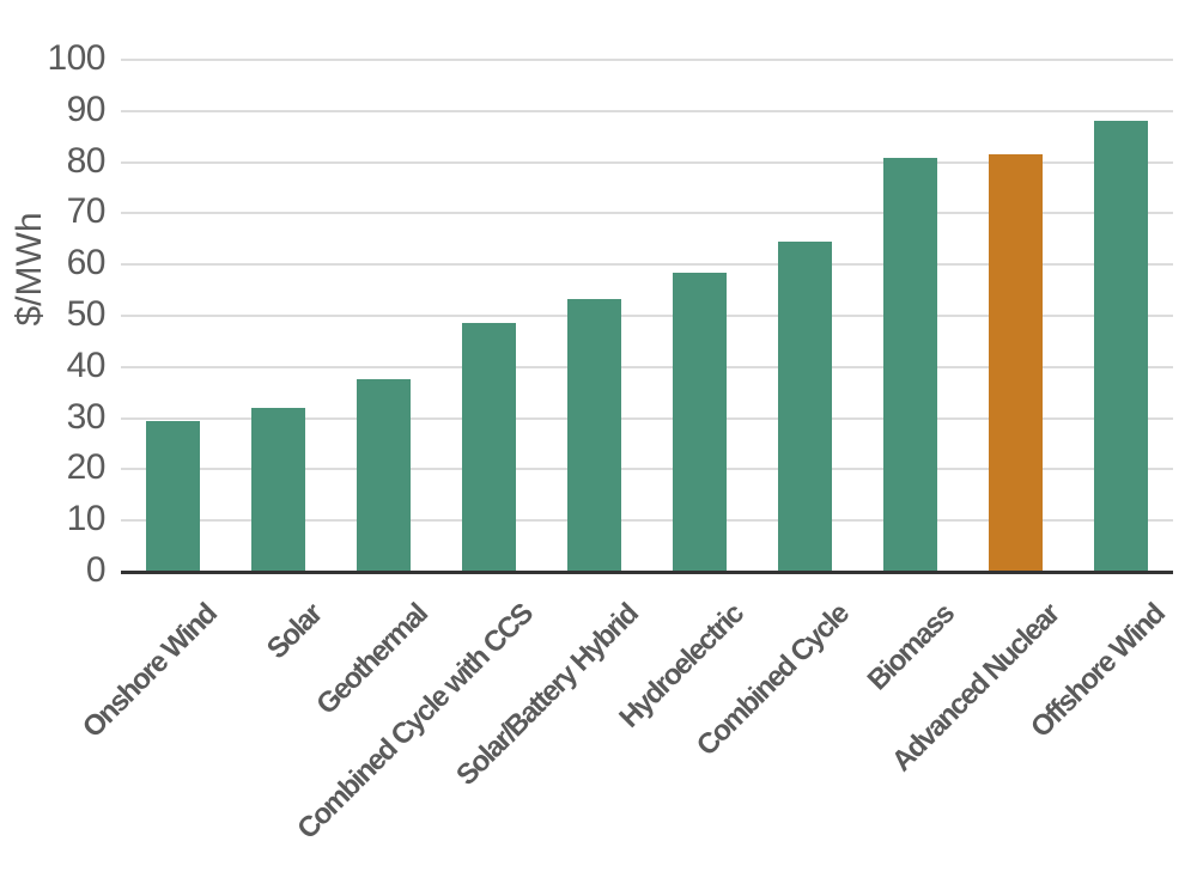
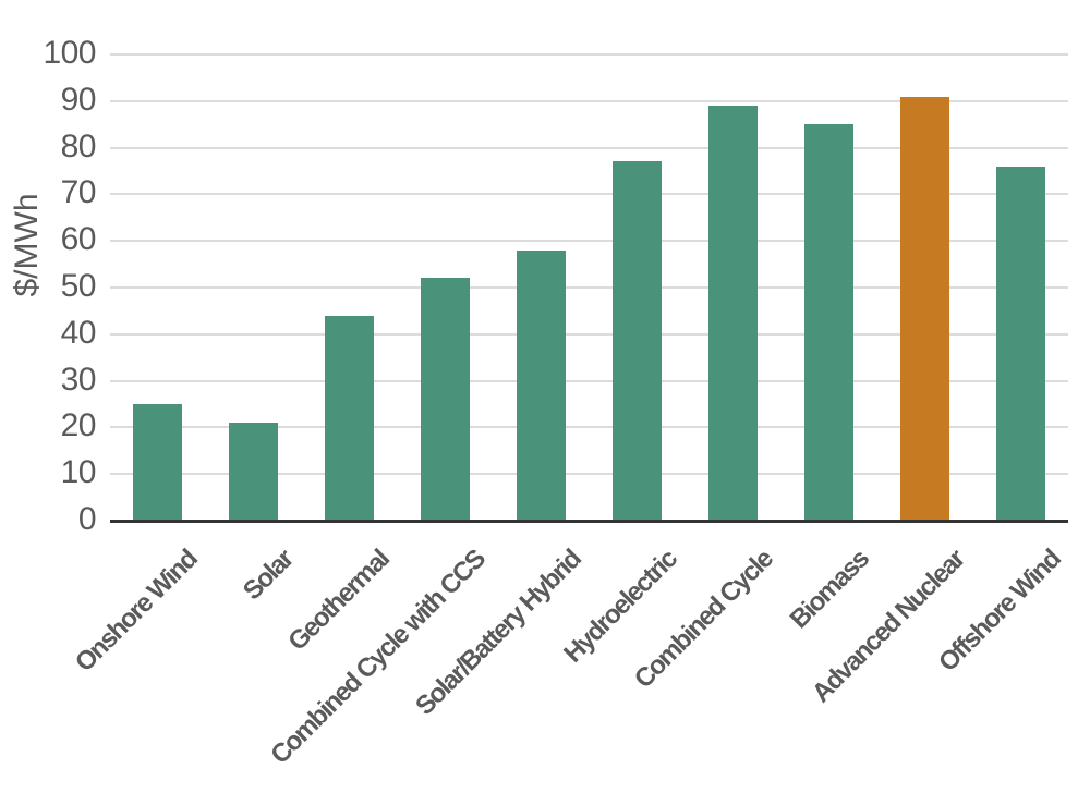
Onshore Wind: 30 -> 25
Solar: 32 -> 21
Geothermal: 38 -> 44
Combined Cycle with CCS: 49 -> 52
Solar/Battery Hybrid: 53 -> 58
Hydroelectric: 58 -> 77
Combined Cycle: 64 -> 89
Biomass: 81 -> 85
Advanced Nuclear: 82 -> 91
Offshore Wind: 88 -> 76
